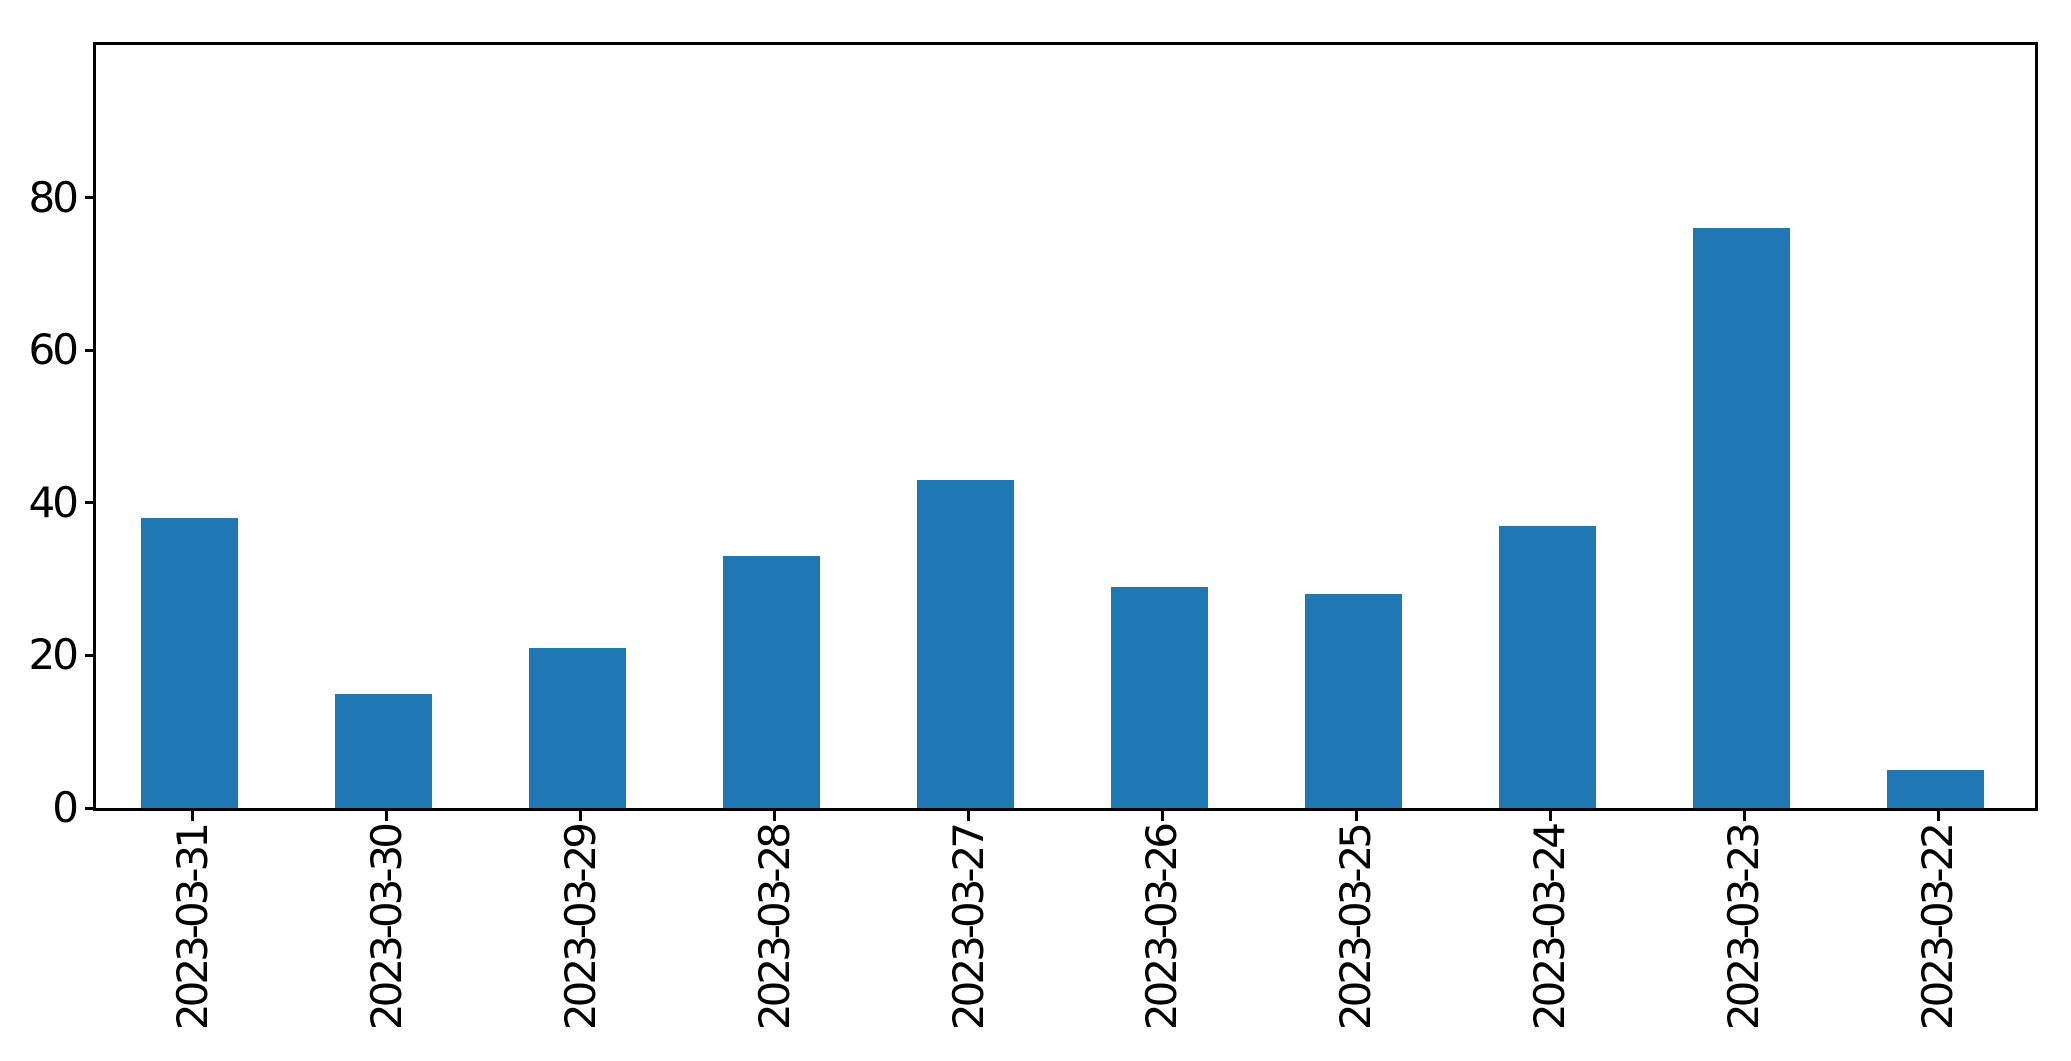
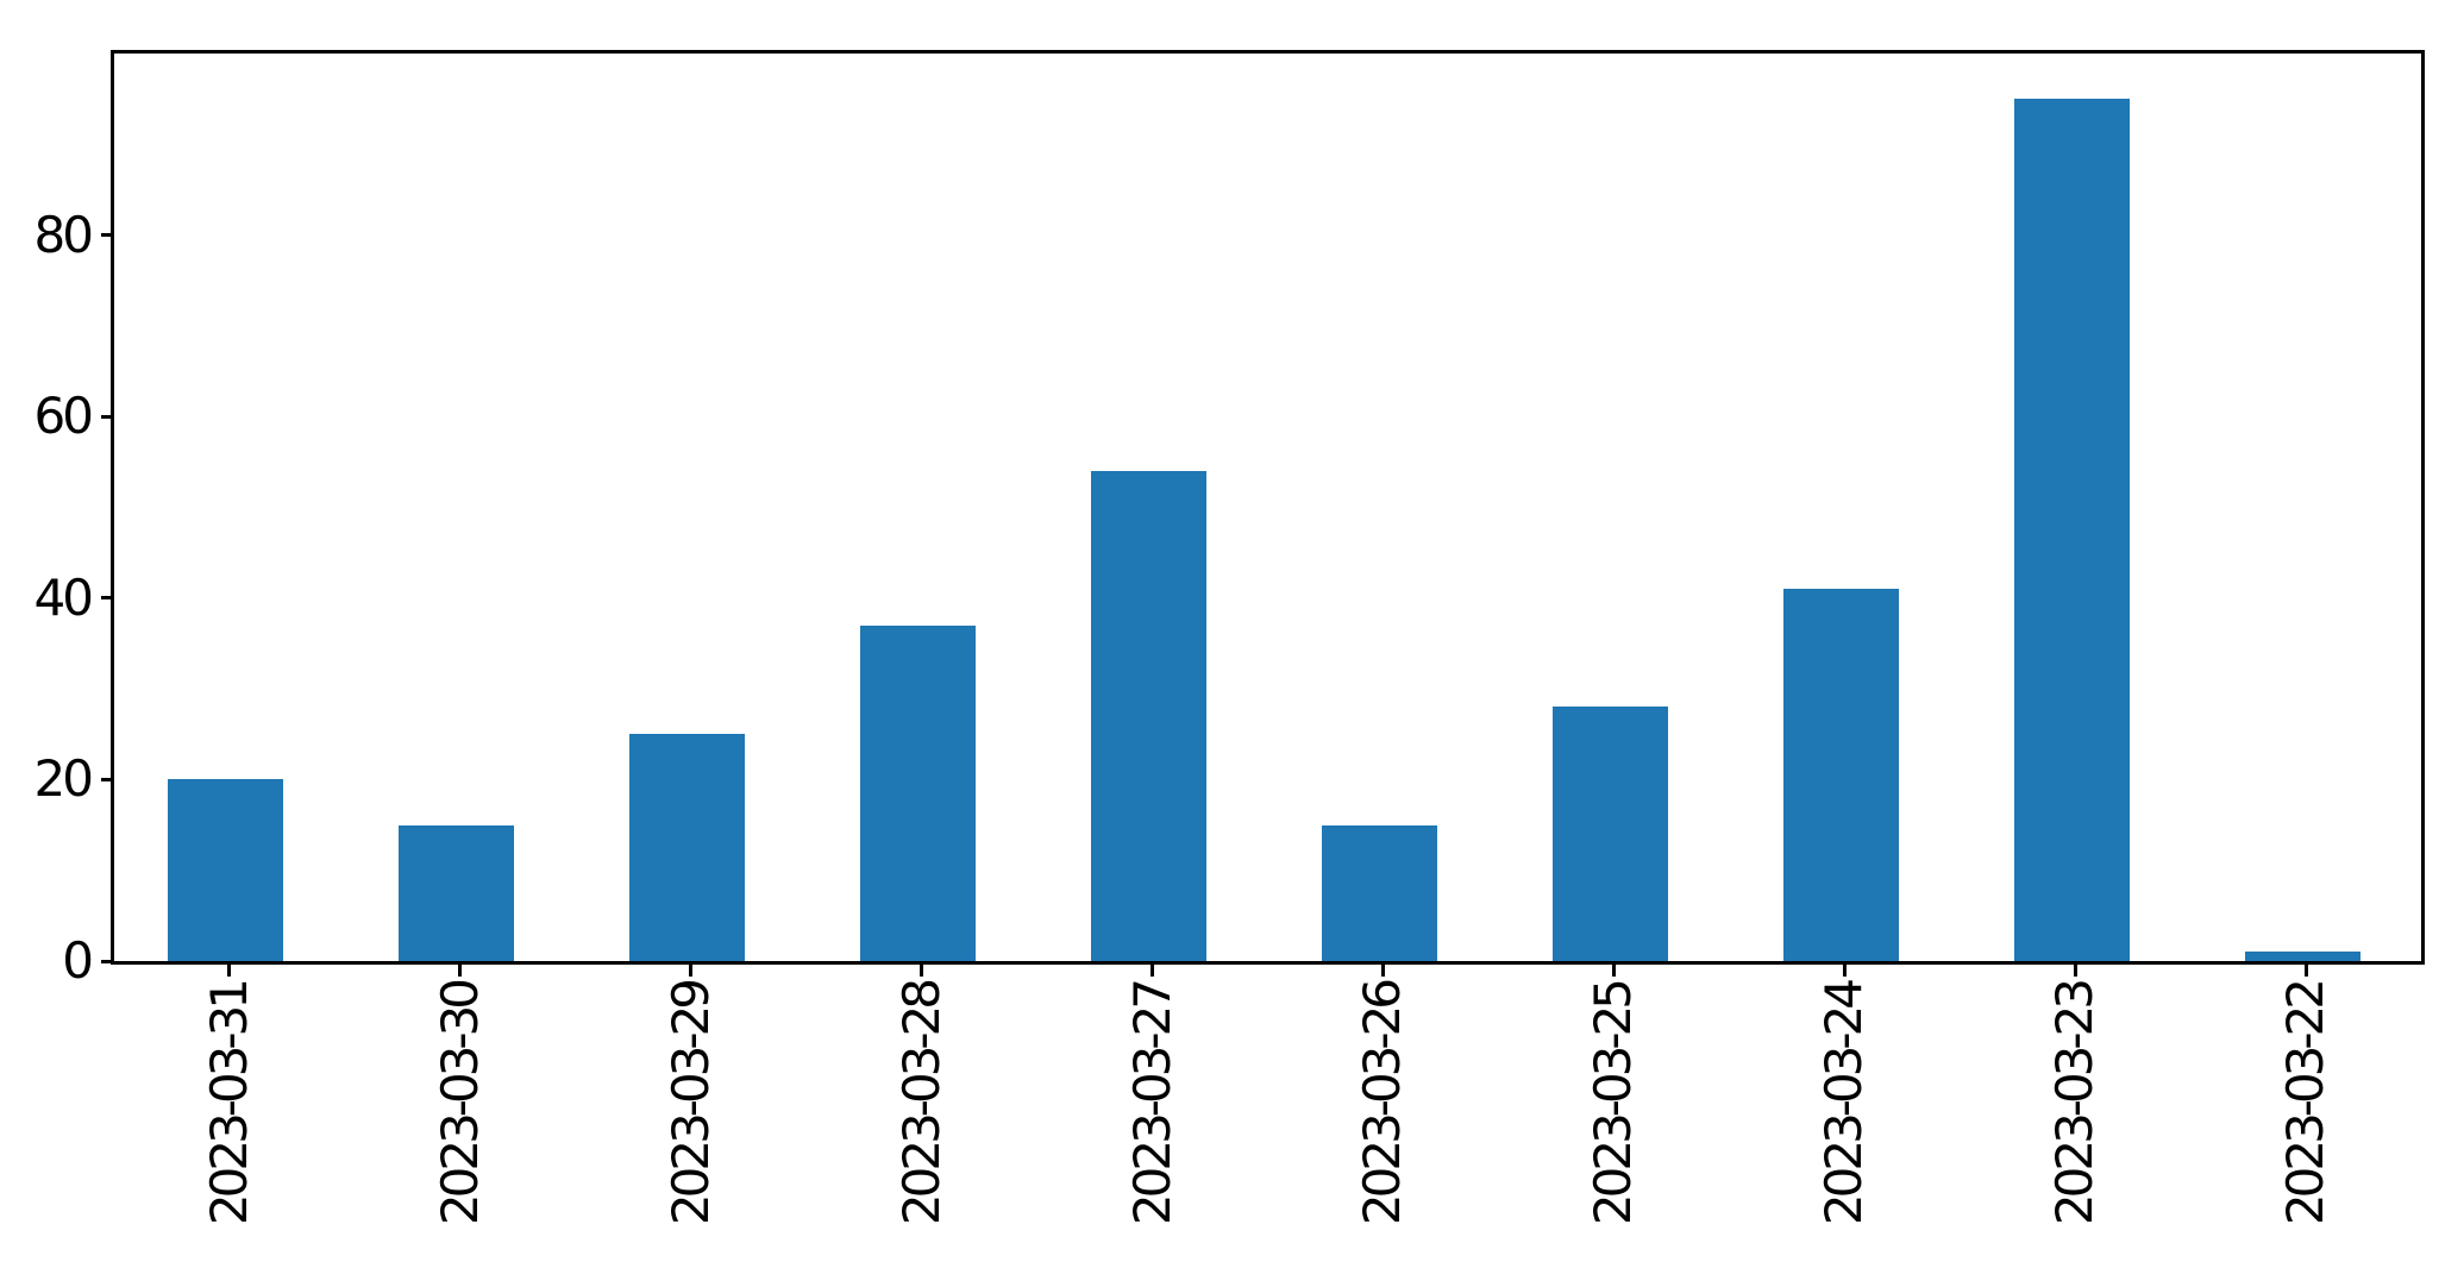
2023-03-31: 38 -> 20
2023-03-29: 21 -> 25
2023-03-28: 33 -> 37
2023-03-27: 43 -> 54
2023-03-26: 29 -> 15
2023-03-24: 37 -> 41
2023-03-23: 76 -> 95
2023-03-22: 5 -> 1
